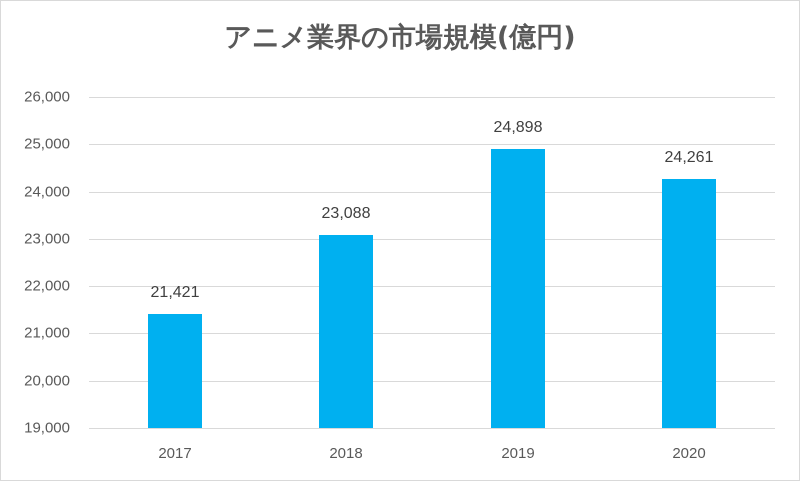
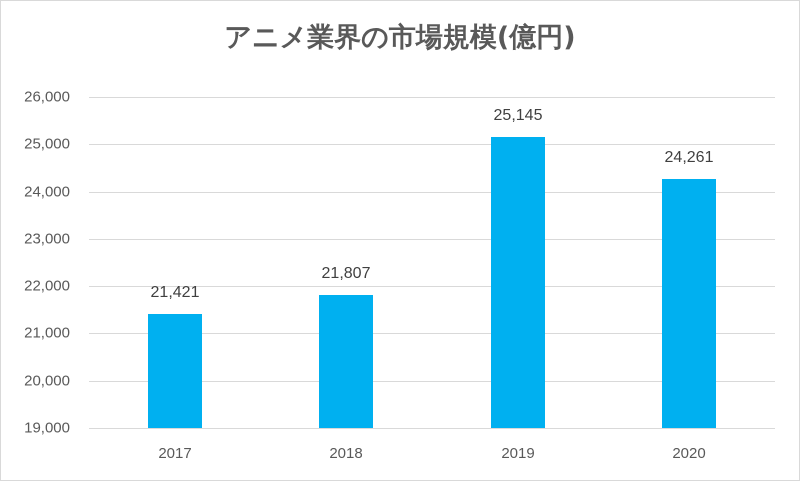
2018: 23,088 -> 21,807
2019: 24,898 -> 25,145
